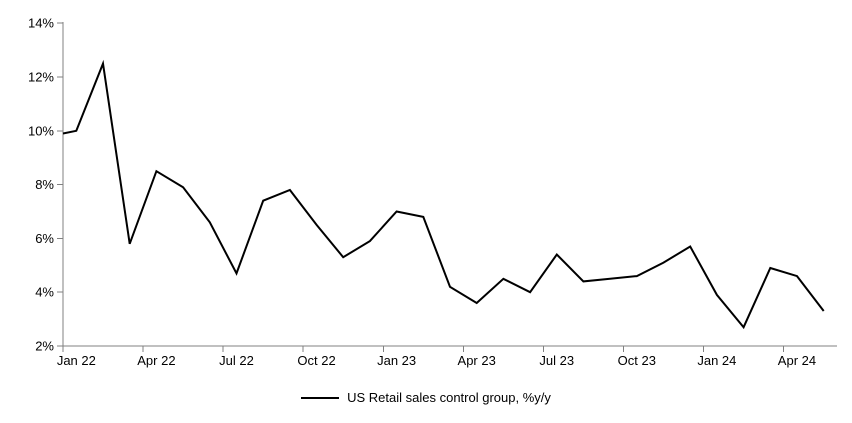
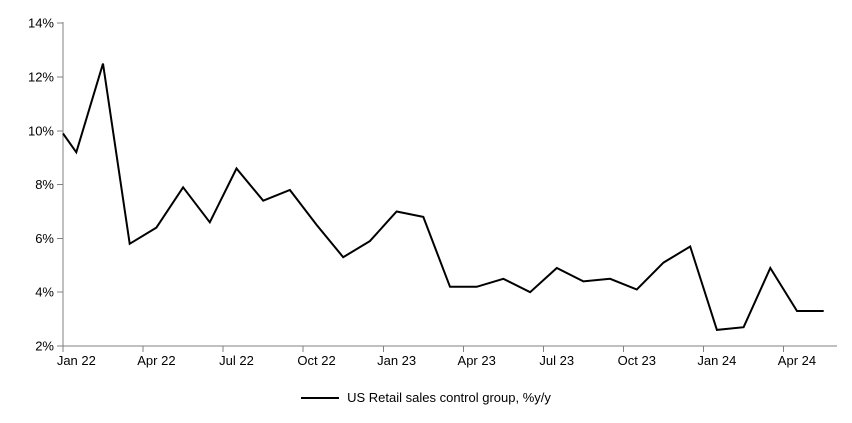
Jan 22: 10.0% -> 9.2%
Apr 22: 8.5% -> 6.4%
Jul 22: 4.7% -> 8.6%
Apr 23: 3.6% -> 4.2%
Jul 23: 5.4% -> 4.9%
Oct 23: 4.6% -> 4.1%
Jan 24: 3.9% -> 2.6%
Apr 24: 4.6% -> 3.3%
